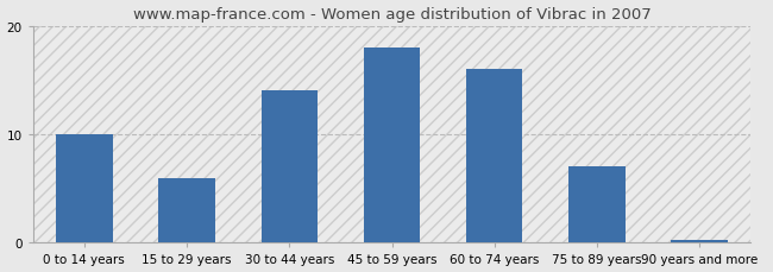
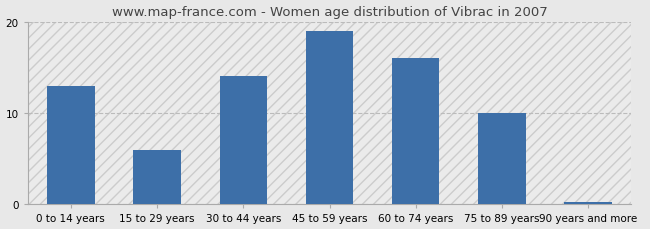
0 to 14 years: 10.0 -> 13.0
45 to 59 years: 18.0 -> 19.0
75 to 89 years: 7.0 -> 10.0
